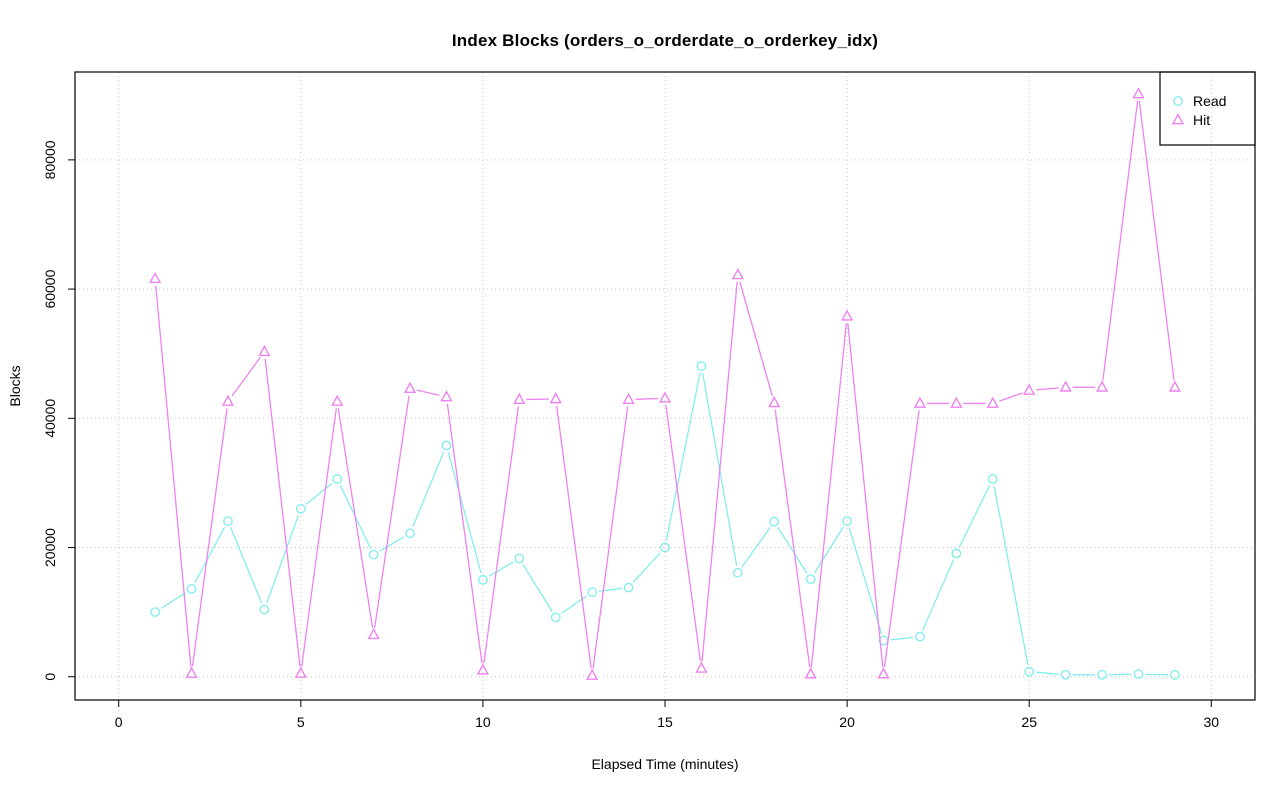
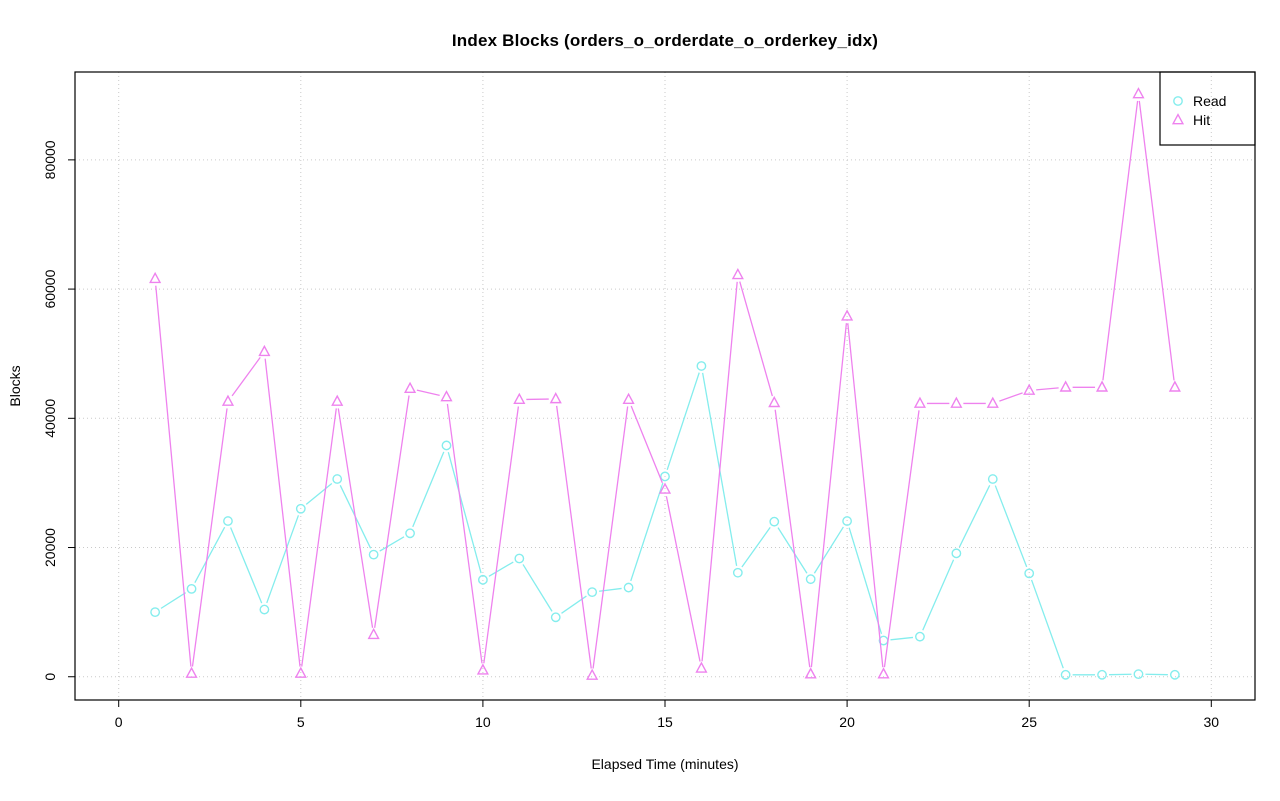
Read/15: 20000 -> 31000
Hit/15: 43000 -> 29000
Read/25: 1000 -> 16000
